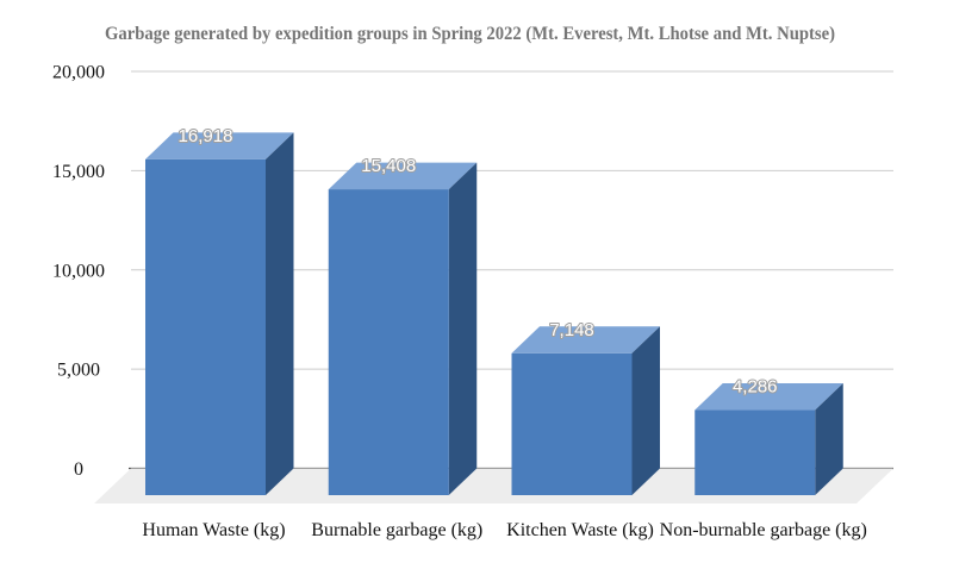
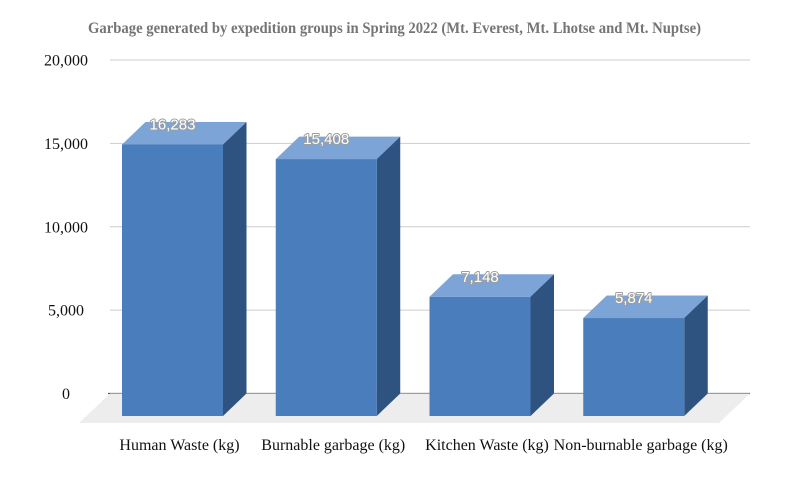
Human Waste (kg): 16,918 -> 16,283
Non-burnable garbage (kg): 4,286 -> 5,874
